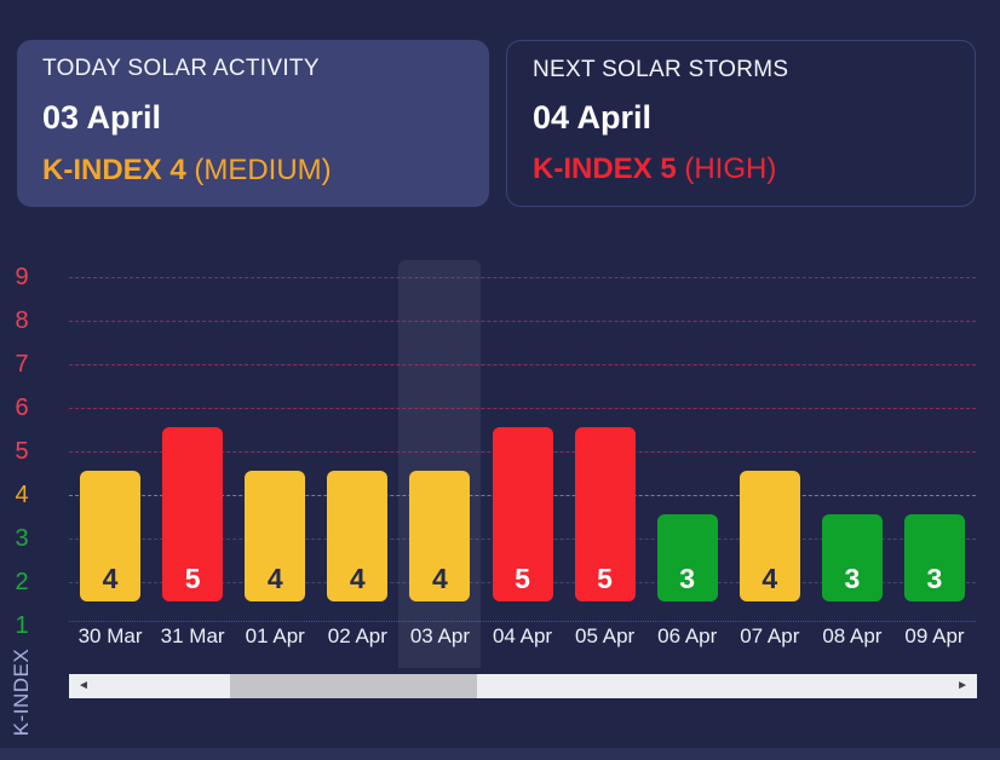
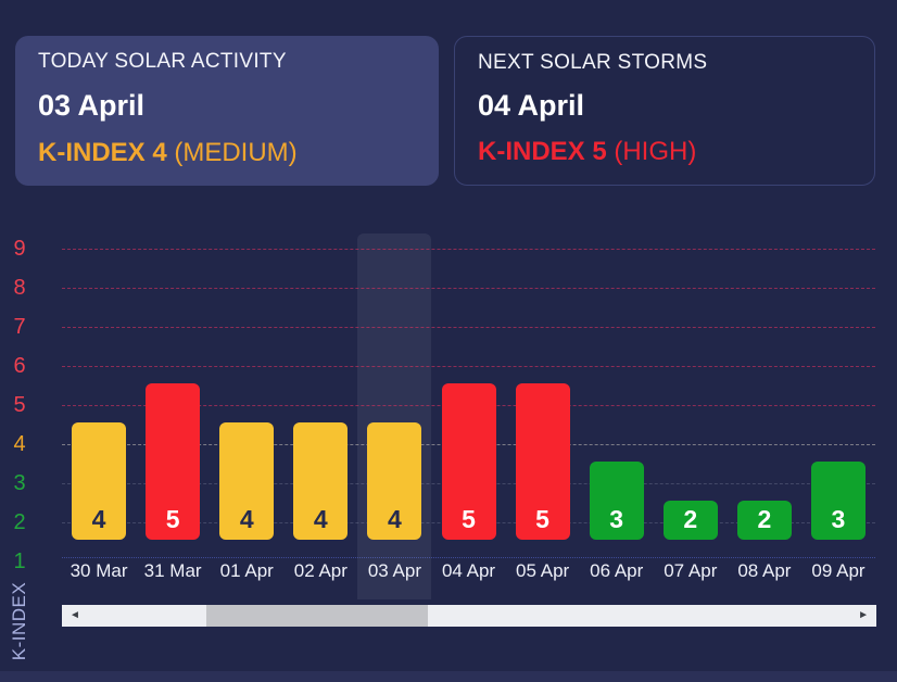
07 Apr: 4 -> 2
08 Apr: 3 -> 2
